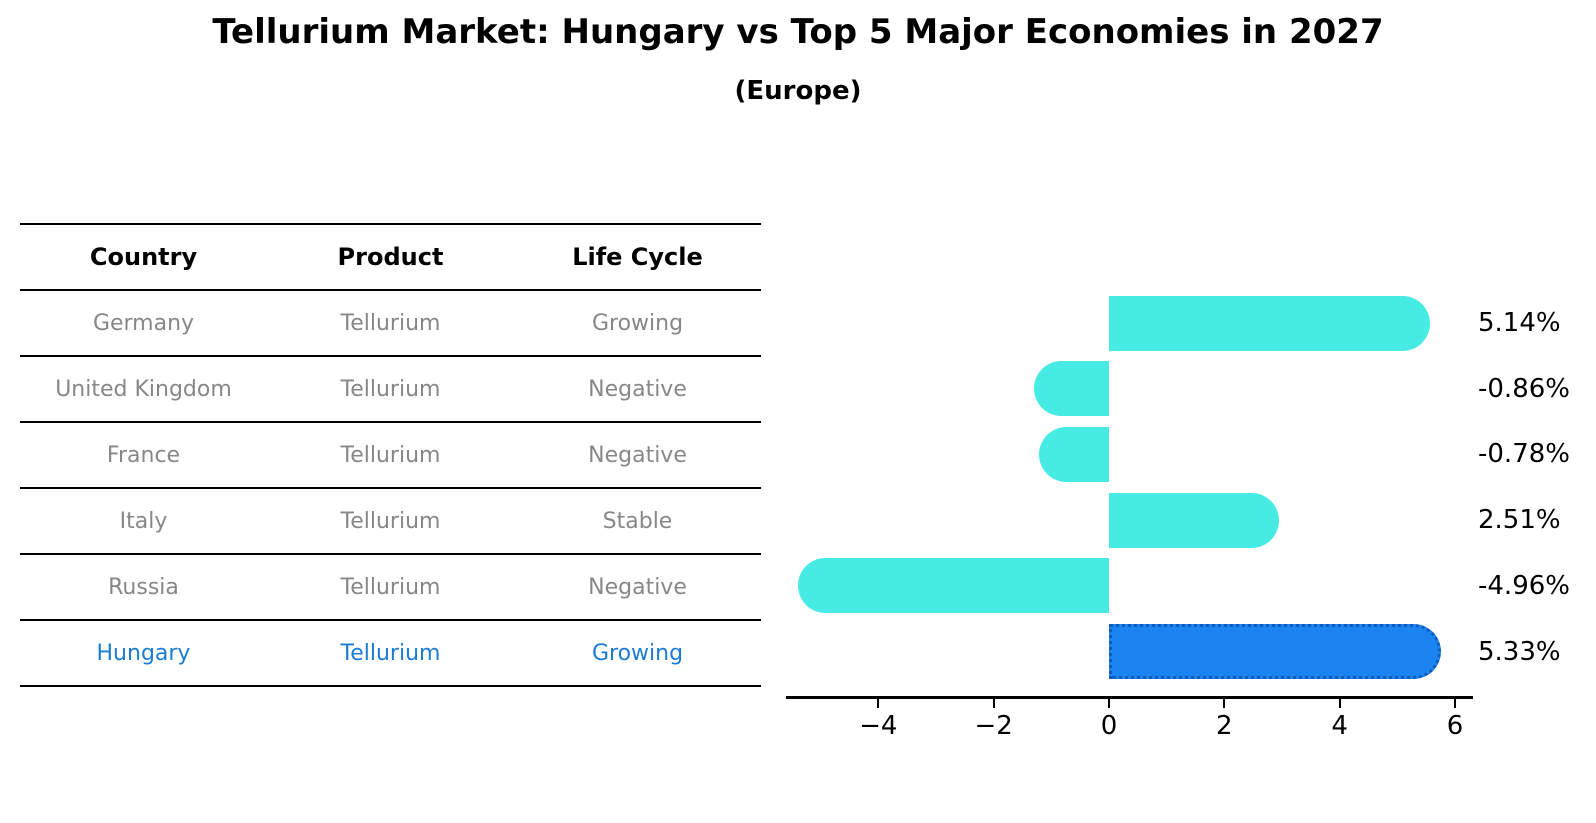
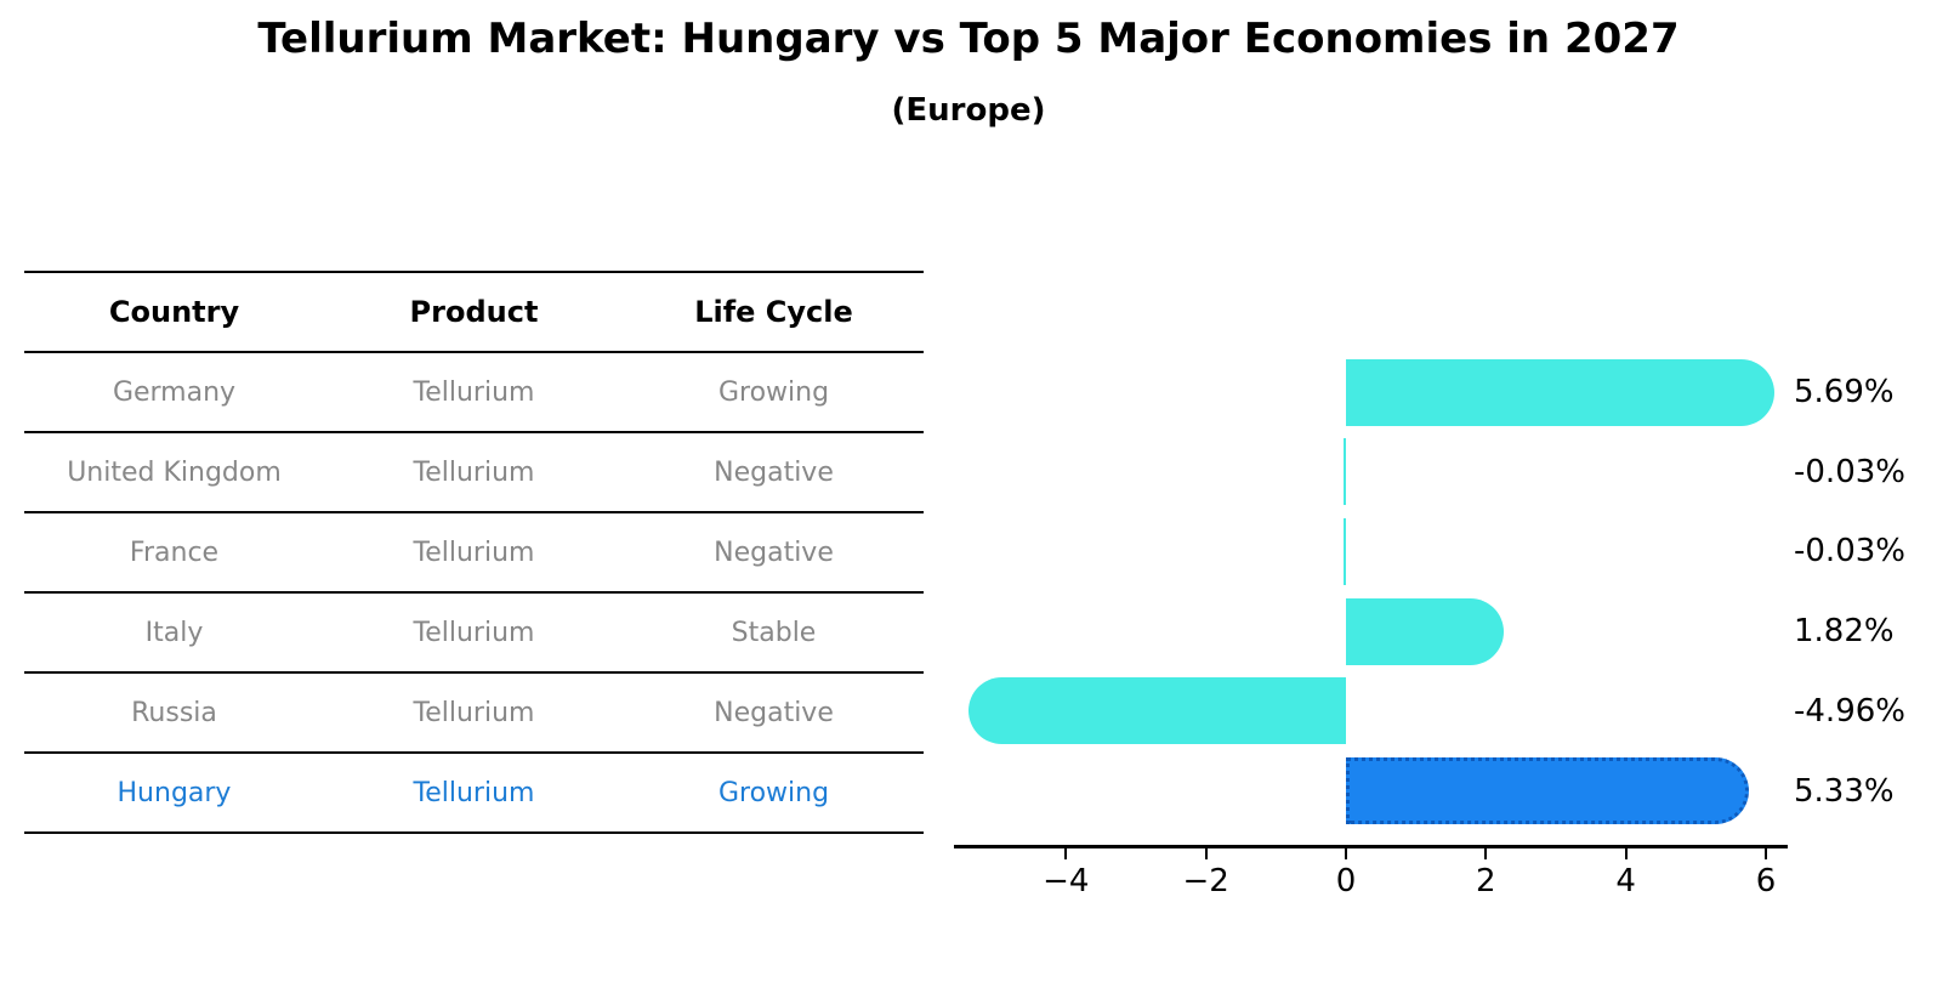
Germany: 5.14% -> 5.69%
United Kingdom: -0.86% -> -0.03%
France: -0.78% -> -0.03%
Italy: 2.51% -> 1.82%
